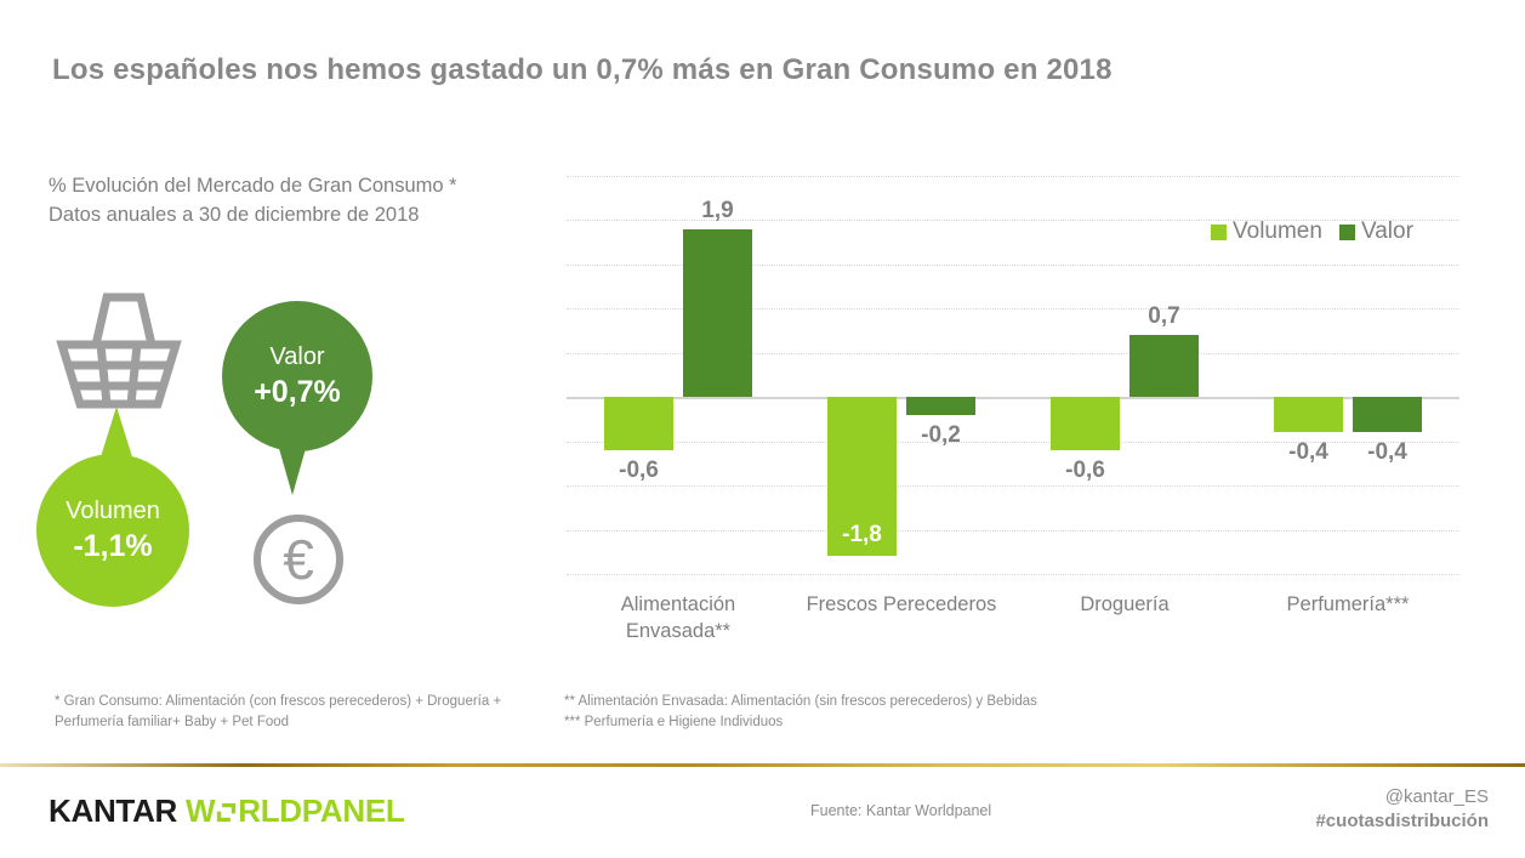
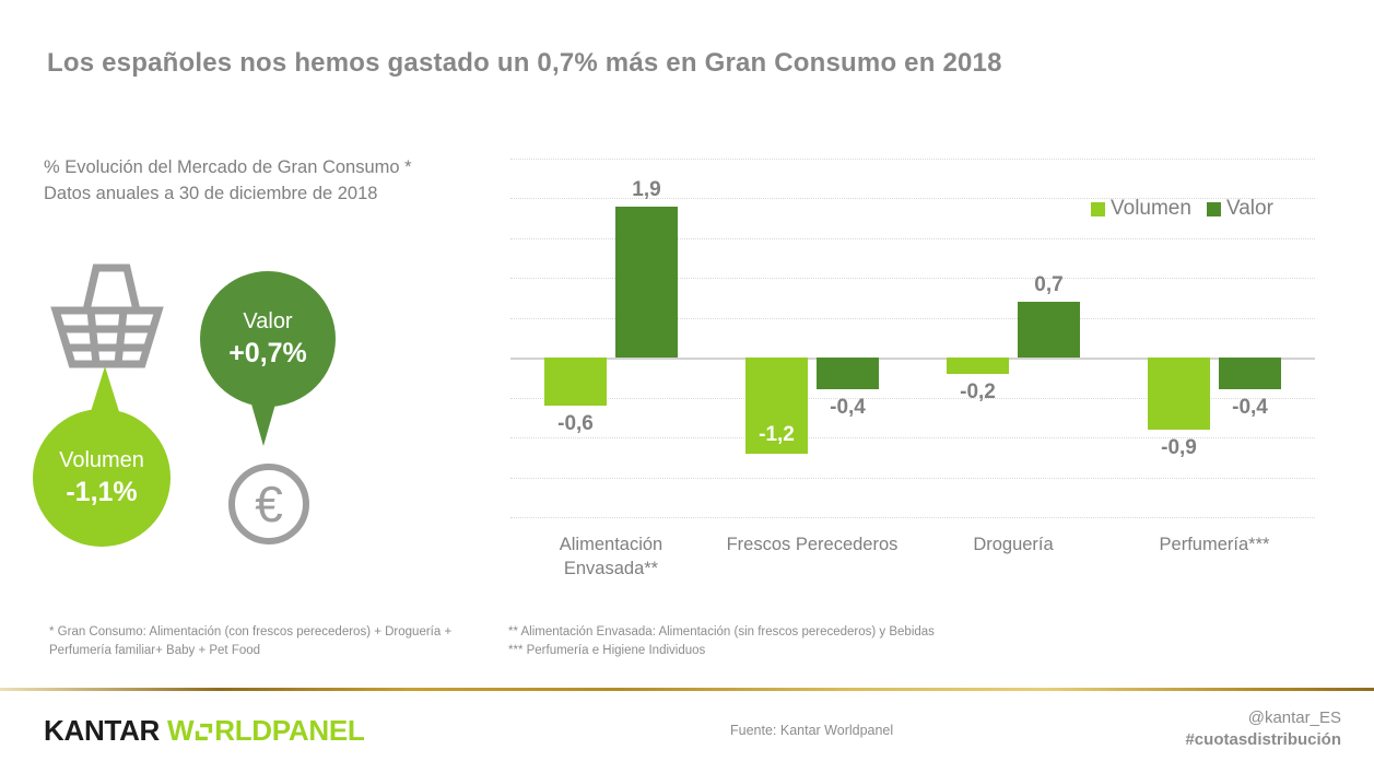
Volumen/Frescos Perecederos: -1,8 -> -1,2
Valor/Frescos Perecederos: -0,2 -> -0,4
Volumen/Droguería: -0,6 -> -0,2
Volumen/Perfumería***: -0,4 -> -0,9
